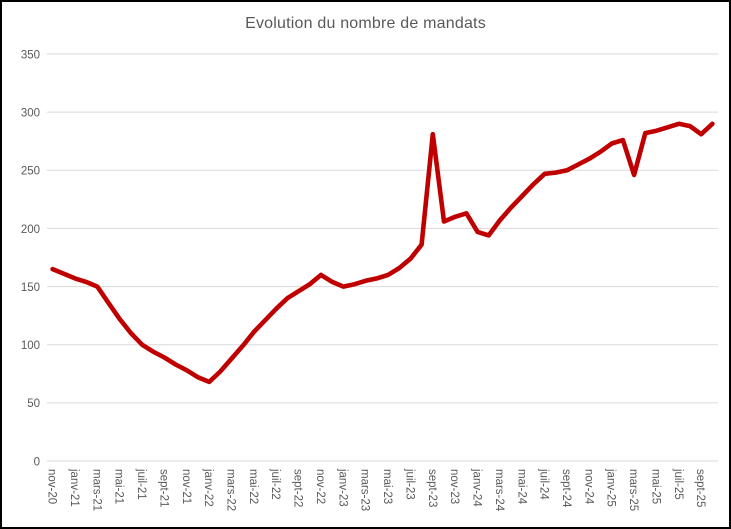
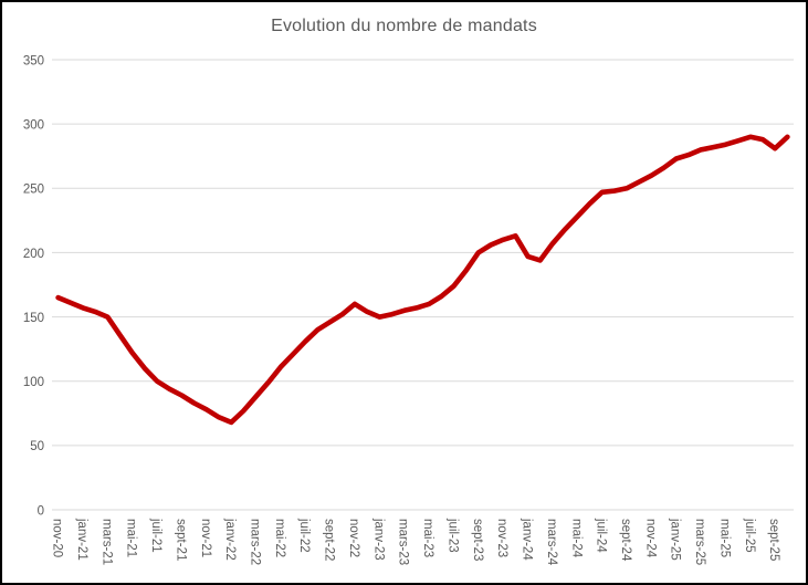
sept-23: 281 -> 200
mars-25: 246 -> 280
